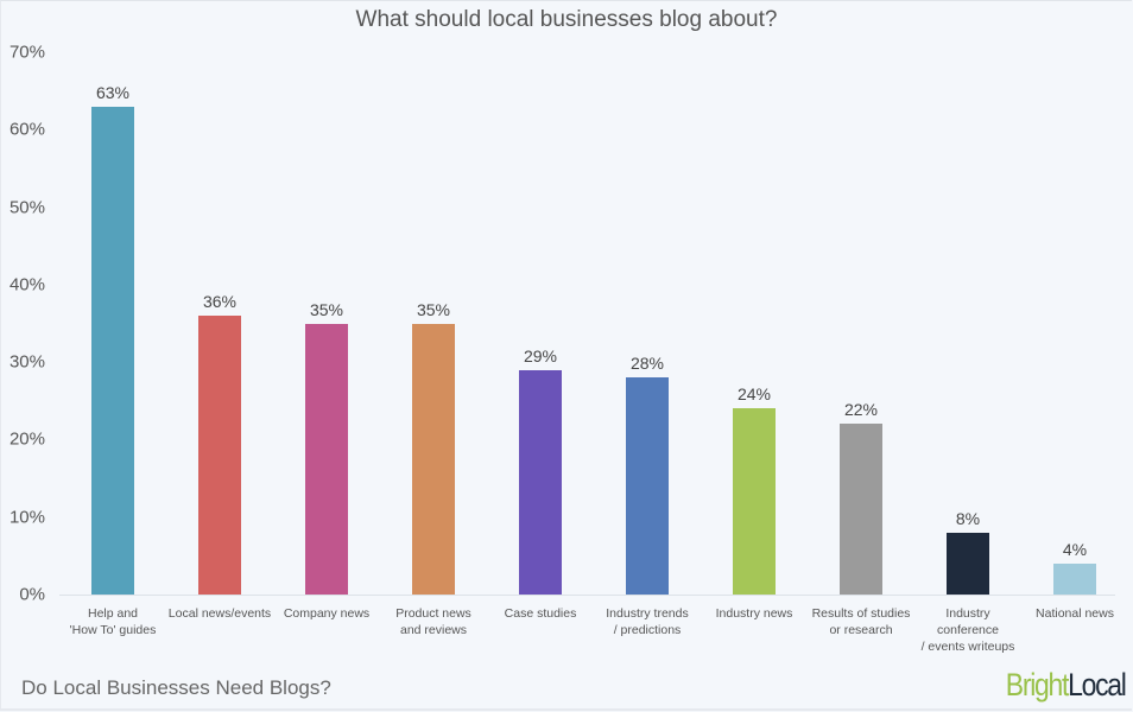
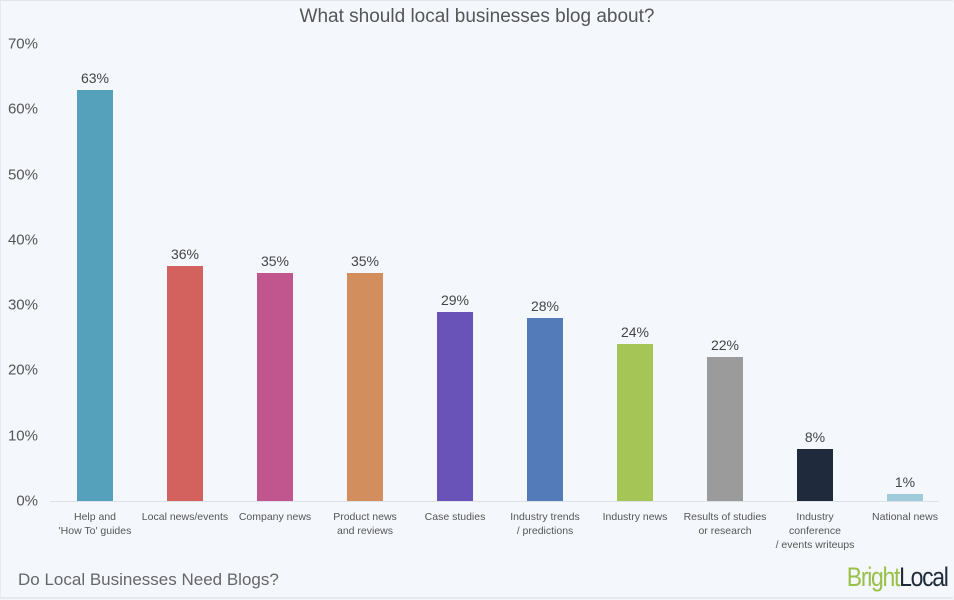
National news: 4% -> 1%
